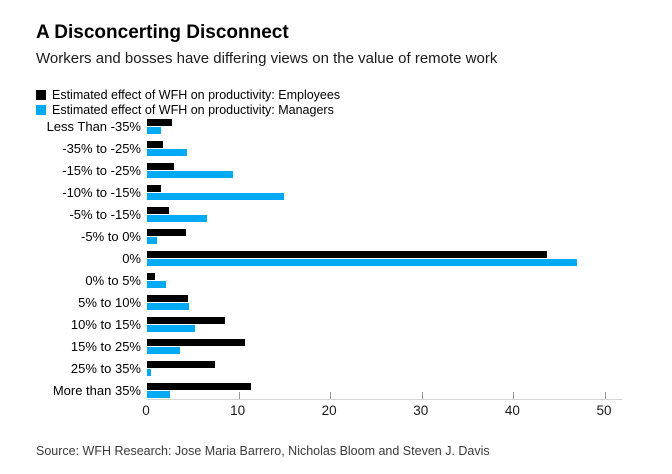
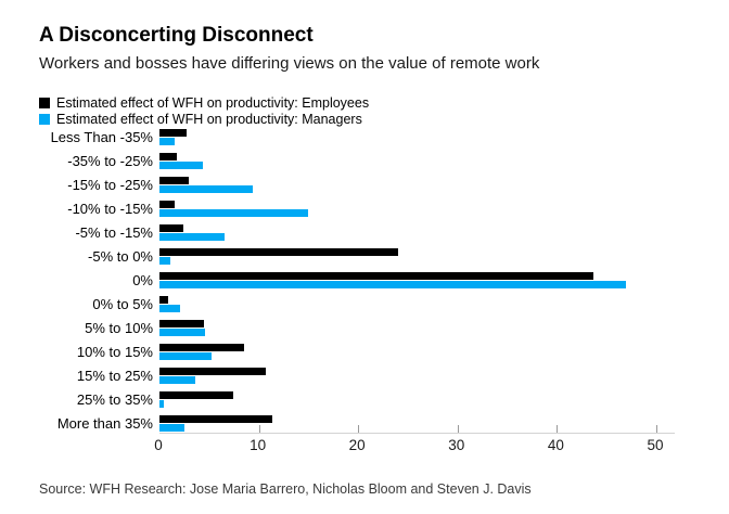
Estimated effect of WFH on productivity: Employees/-5% to 0%: 4 -> 24
